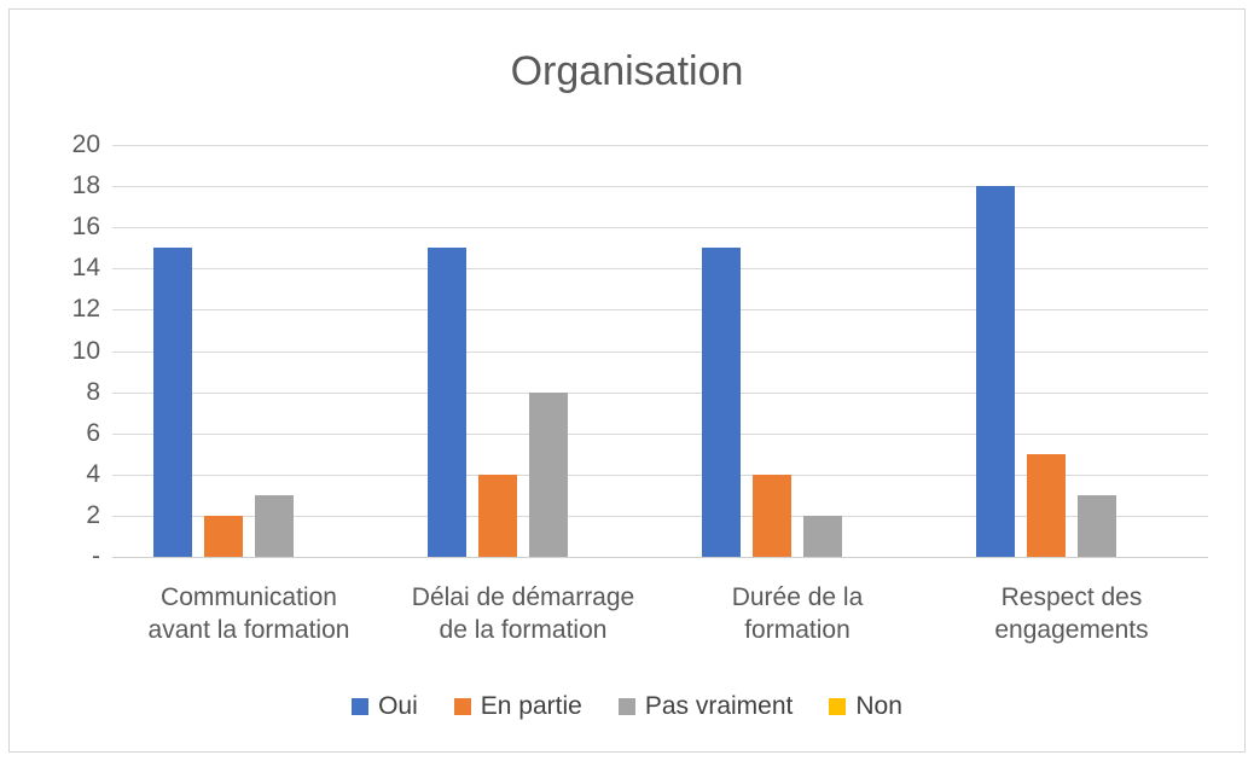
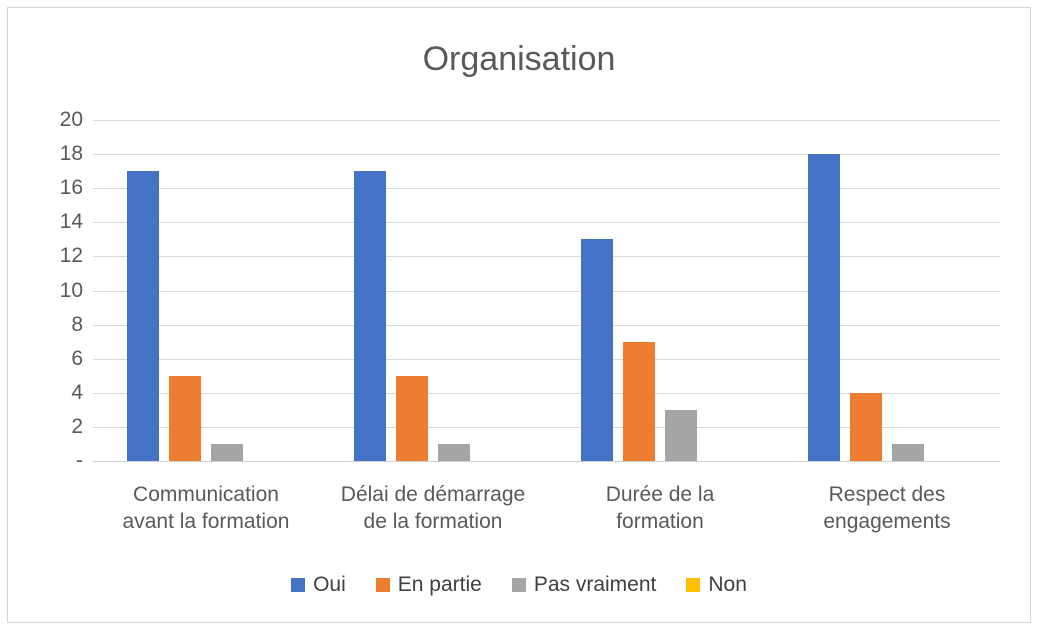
Oui/Communication avant la formation: 15 -> 17
En partie/Communication avant la formation: 2 -> 5
Pas vraiment/Communication avant la formation: 3 -> 1
Oui/Délai de démarrage de la formation: 15 -> 17
En partie/Délai de démarrage de la formation: 4 -> 5
Pas vraiment/Délai de démarrage de la formation: 8 -> 1
Oui/Durée de la formation: 15 -> 13
En partie/Durée de la formation: 4 -> 7
Pas vraiment/Durée de la formation: 2 -> 3
En partie/Respect des engagements: 5 -> 4
Pas vraiment/Respect des engagements: 3 -> 1
